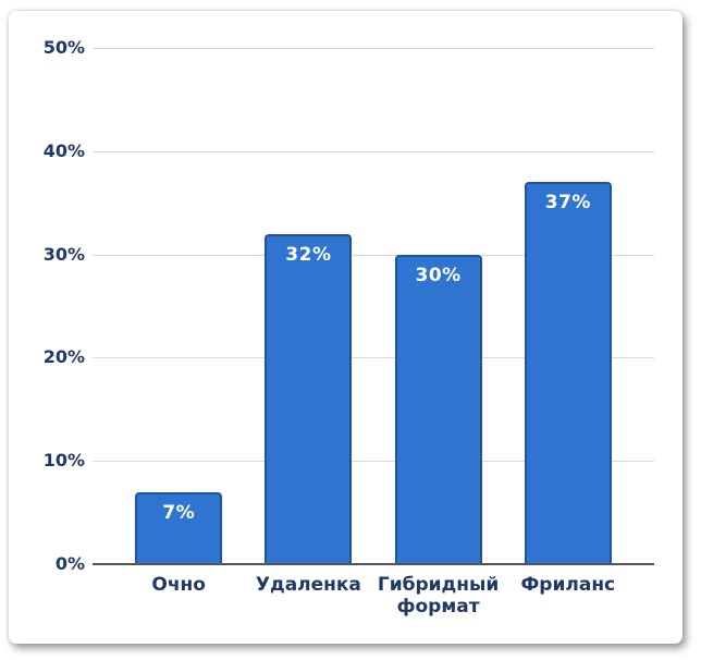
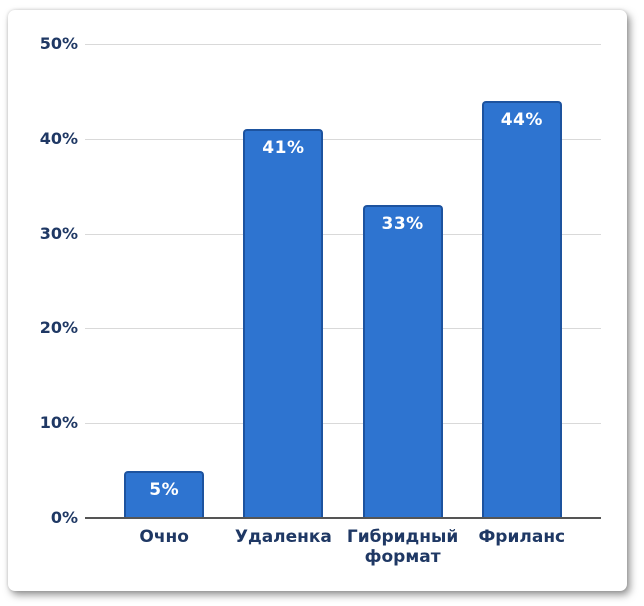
Очно: 7% -> 5%
Удаленка: 32% -> 41%
Гибридный формат: 30% -> 33%
Фриланс: 37% -> 44%
